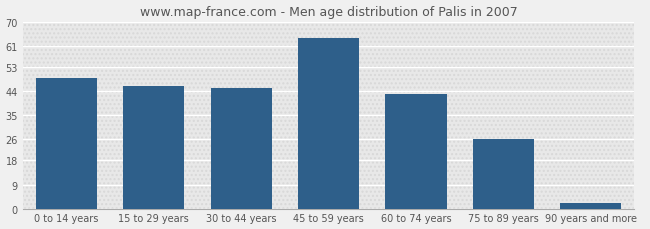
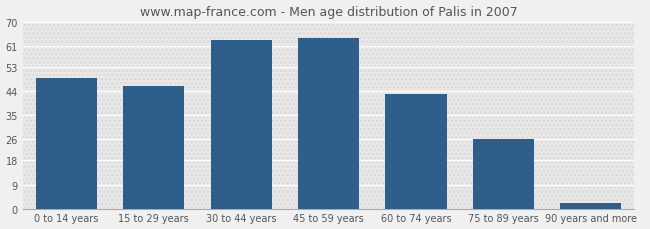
30 to 44 years: 45 -> 63
